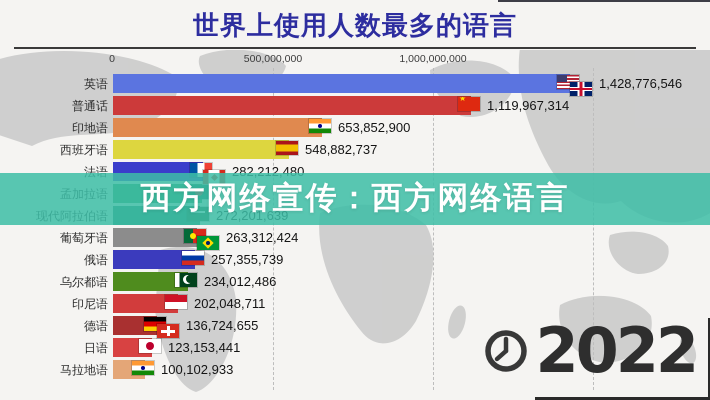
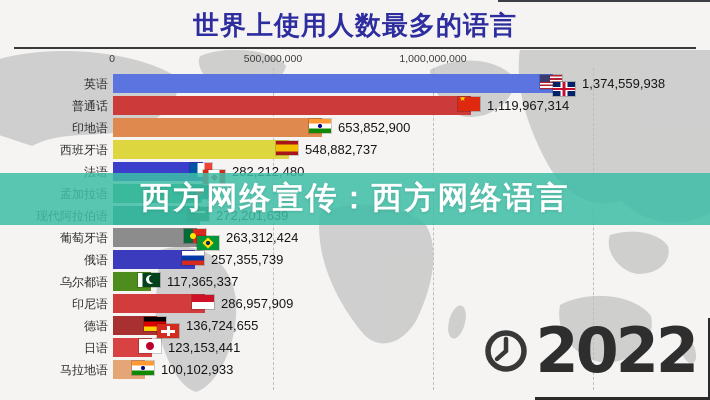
英语: 1,428,776,546 -> 1,374,559,938
乌尔都语: 234,012,486 -> 117,365,337
印尼语: 202,048,711 -> 286,957,909
